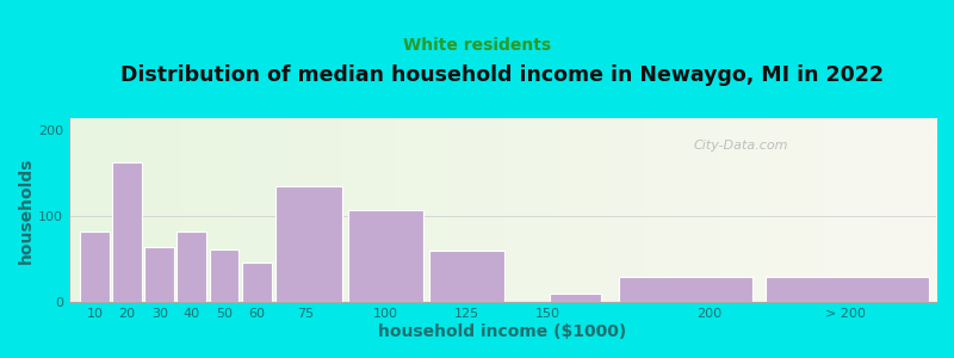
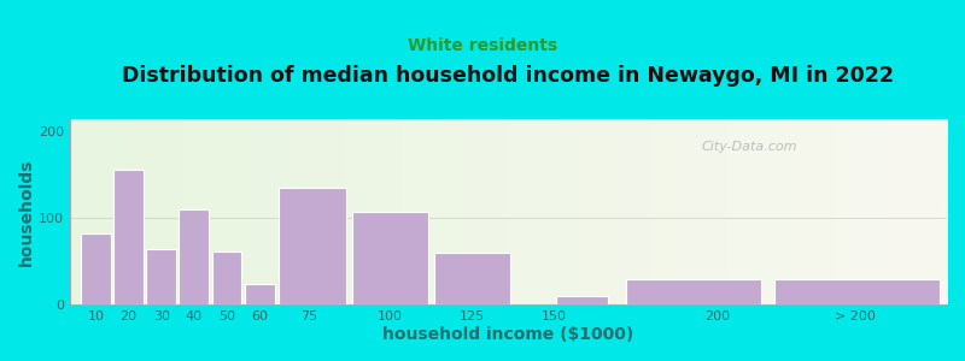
20: 163 -> 156
40: 83 -> 110
60: 47 -> 24
